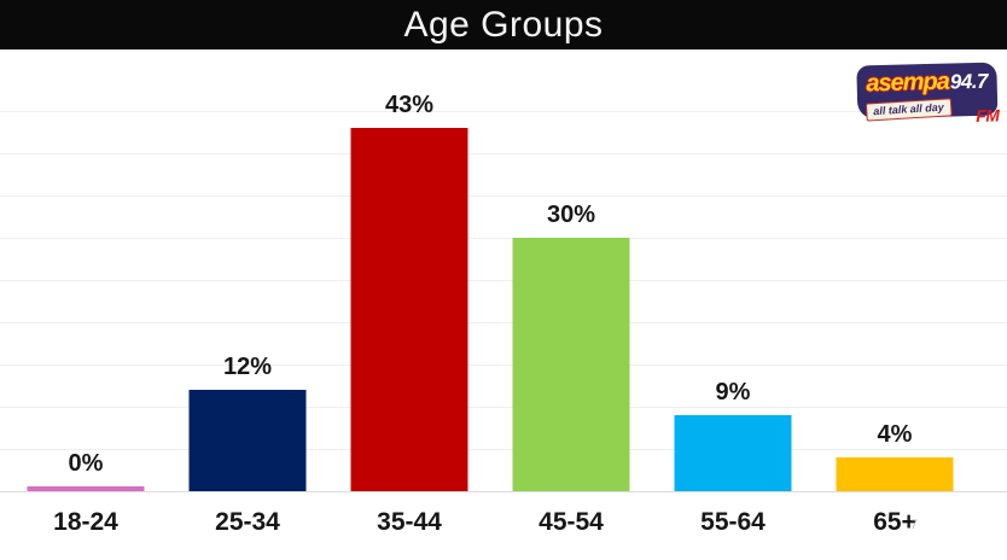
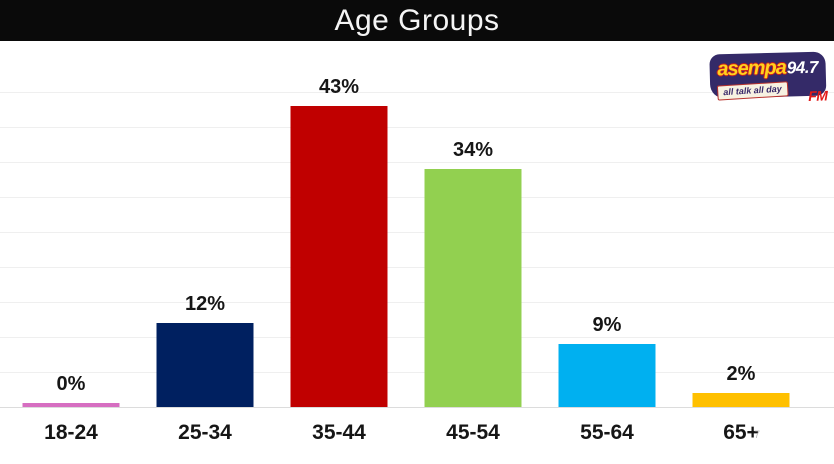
45-54: 30% -> 34%
65+: 4% -> 2%
